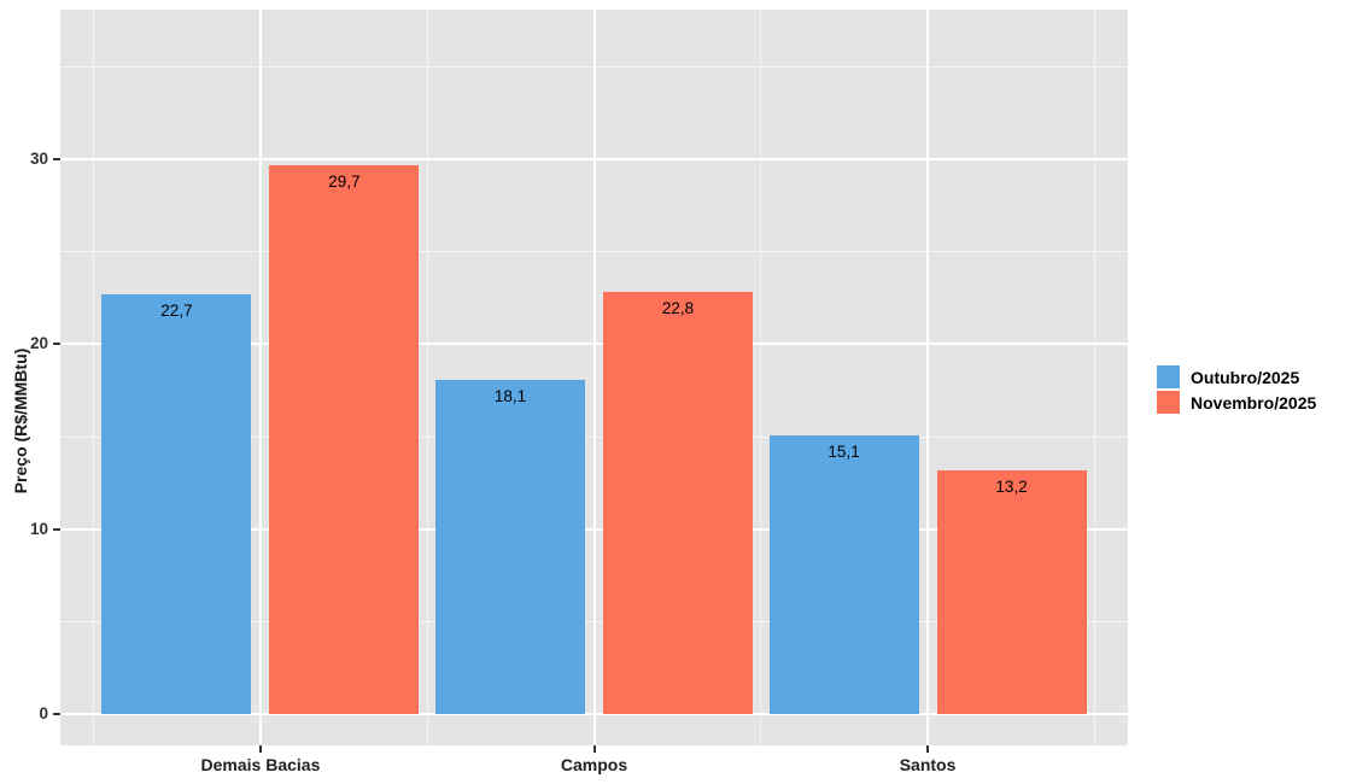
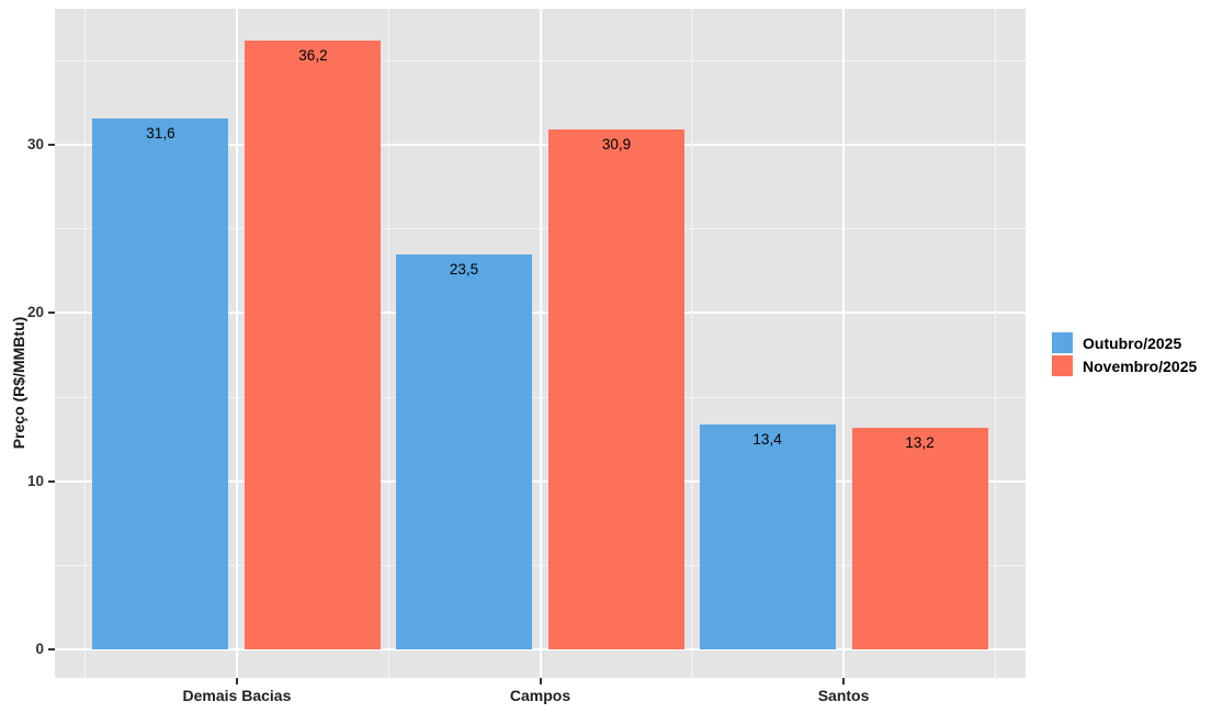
Outubro/2025/Demais Bacias: 22,7 -> 31,6
Novembro/2025/Demais Bacias: 29,7 -> 36,2
Outubro/2025/Campos: 18,1 -> 23,5
Novembro/2025/Campos: 22,8 -> 30,9
Outubro/2025/Santos: 15,1 -> 13,4
